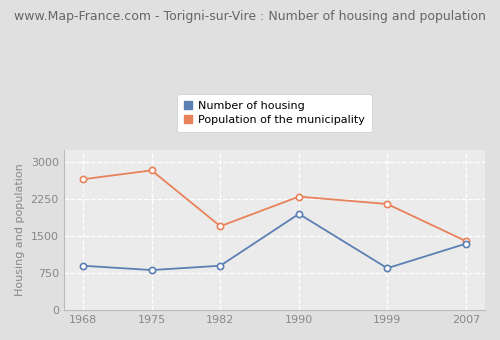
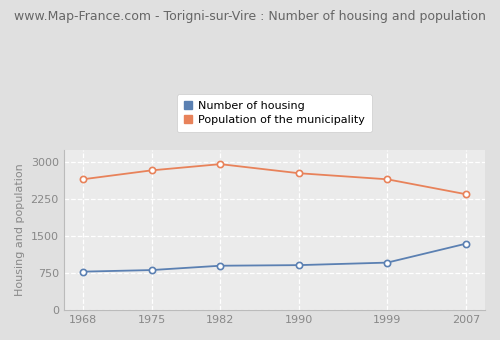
Number of housing/1968: 900 -> 780
Population of the municipality/1982: 1700 -> 2960
Number of housing/1990: 1950 -> 910
Population of the municipality/1990: 2300 -> 2770
Number of housing/1999: 850 -> 960
Population of the municipality/1999: 2150 -> 2650
Population of the municipality/2007: 1400 -> 2350
